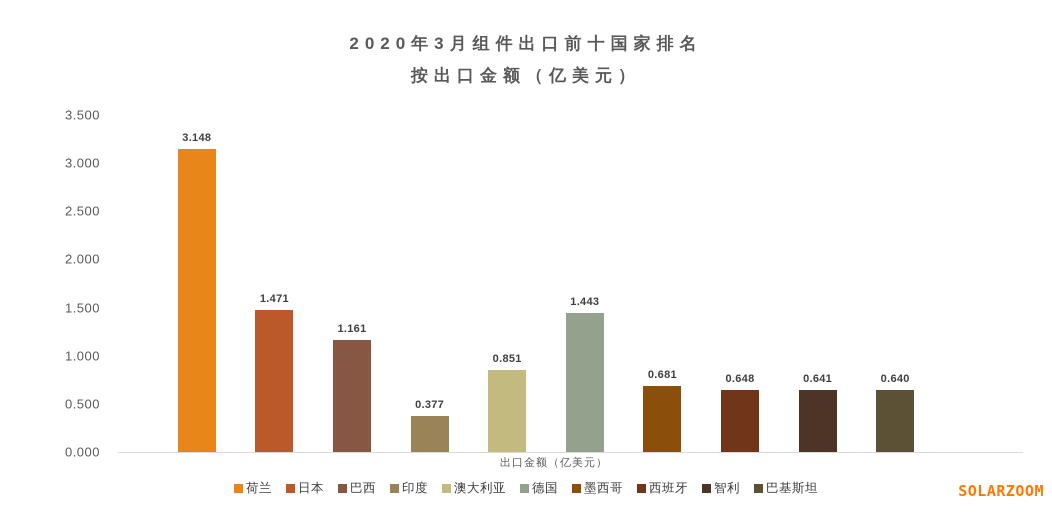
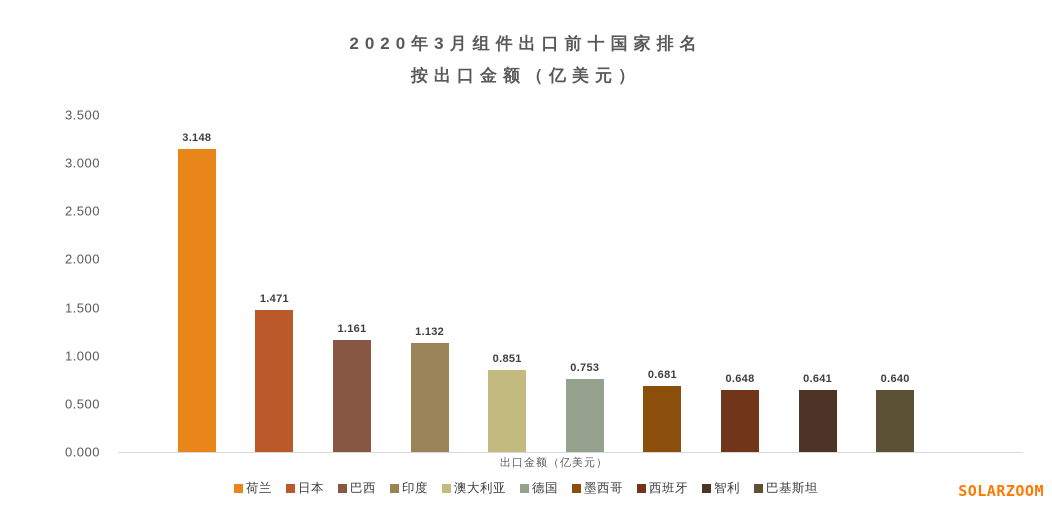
印度: 0.377 -> 1.132
德国: 1.443 -> 0.753
